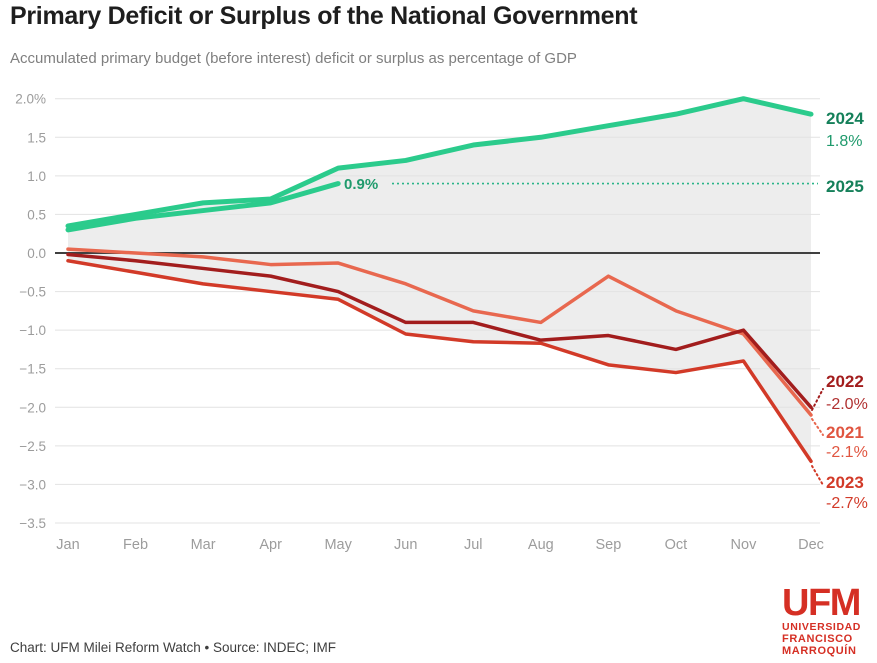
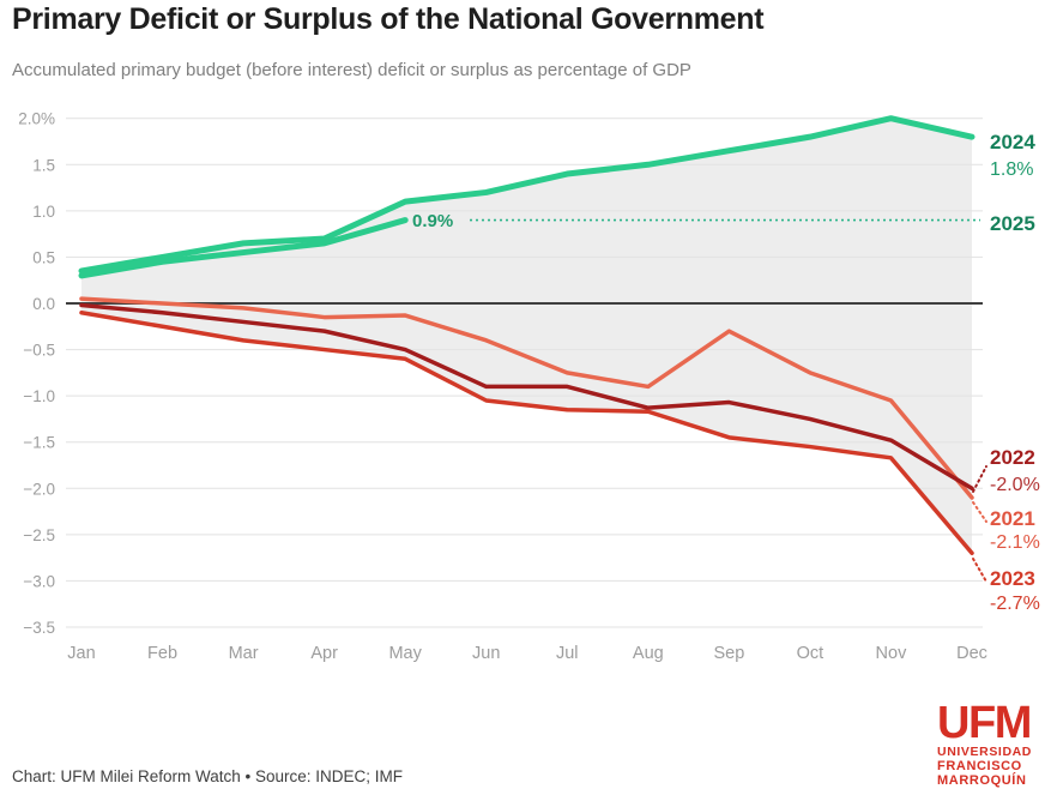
2022/Nov: -1.0% -> -1.5%
2023/Nov: -1.4% -> -1.7%
